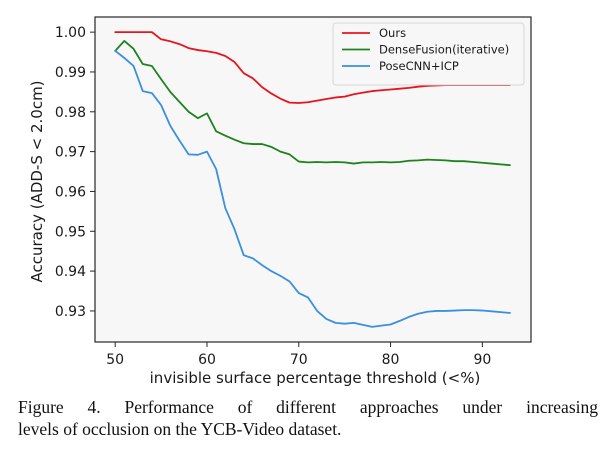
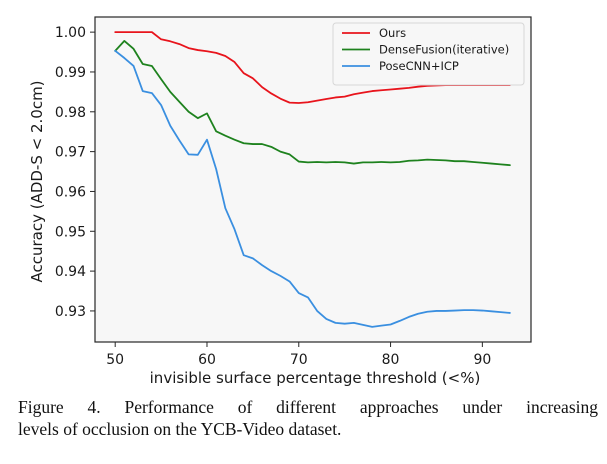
PoseCNN+ICP/60: 0.970 -> 0.973
